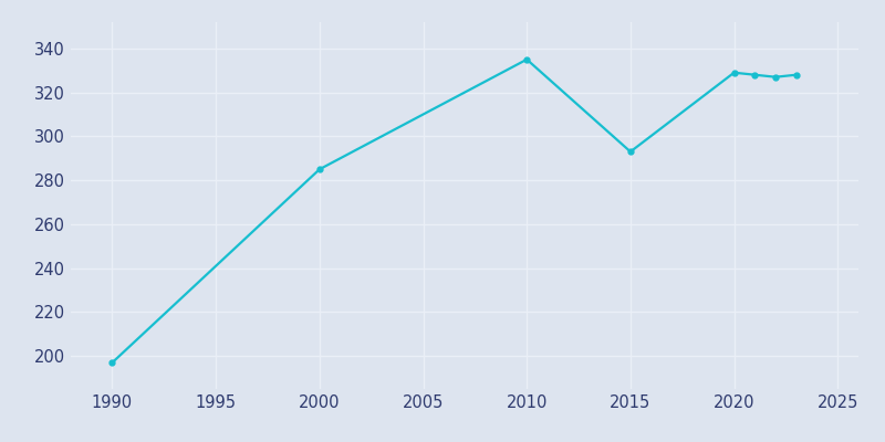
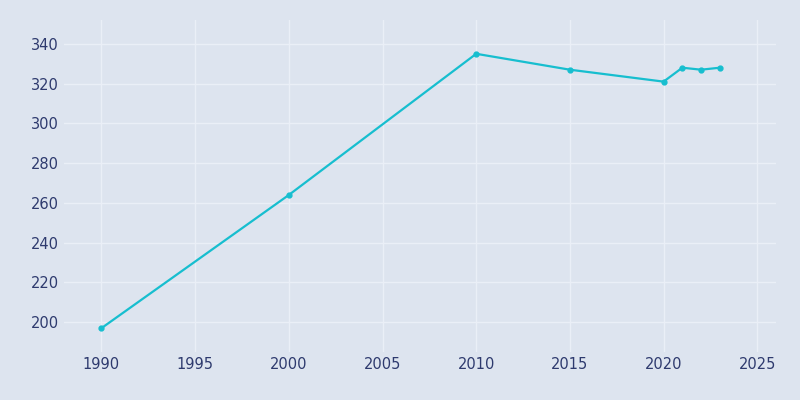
2000: 285 -> 264
2015: 293 -> 327
2020: 329 -> 321
